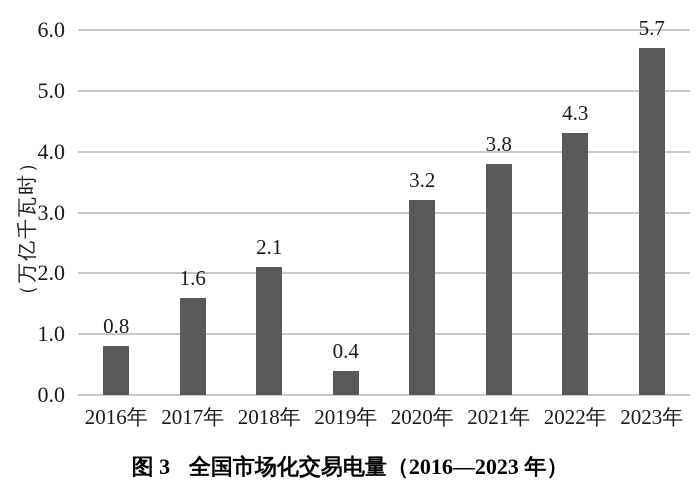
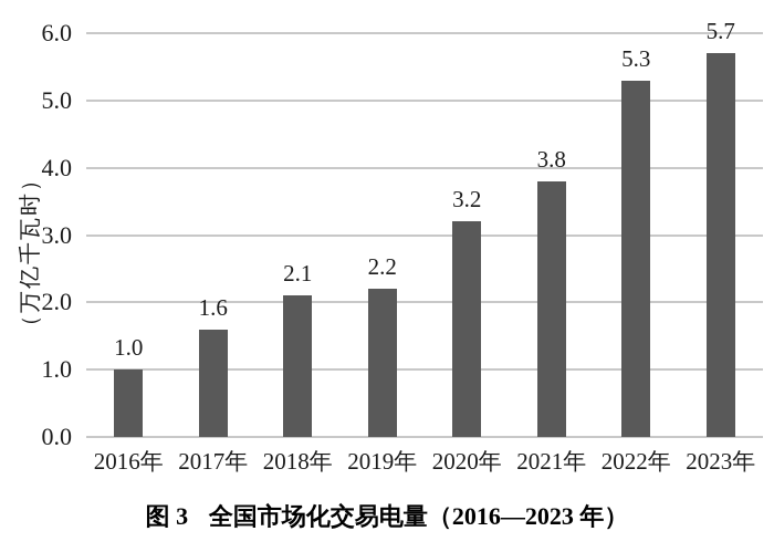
2016年: 0.8 -> 1.0
2019年: 0.4 -> 2.2
2022年: 4.3 -> 5.3
